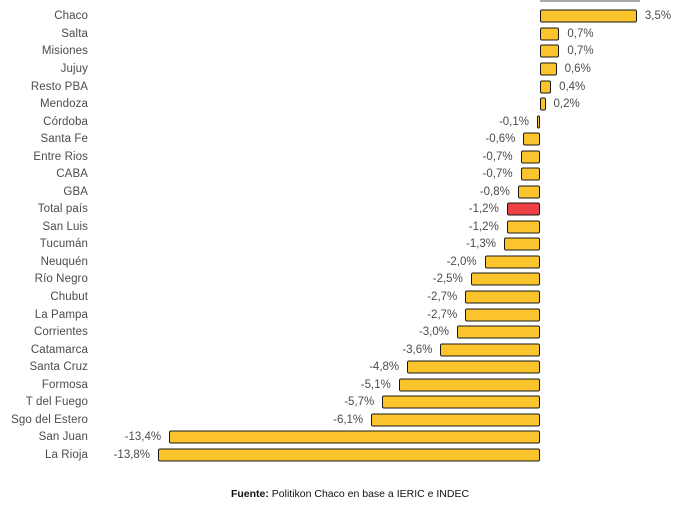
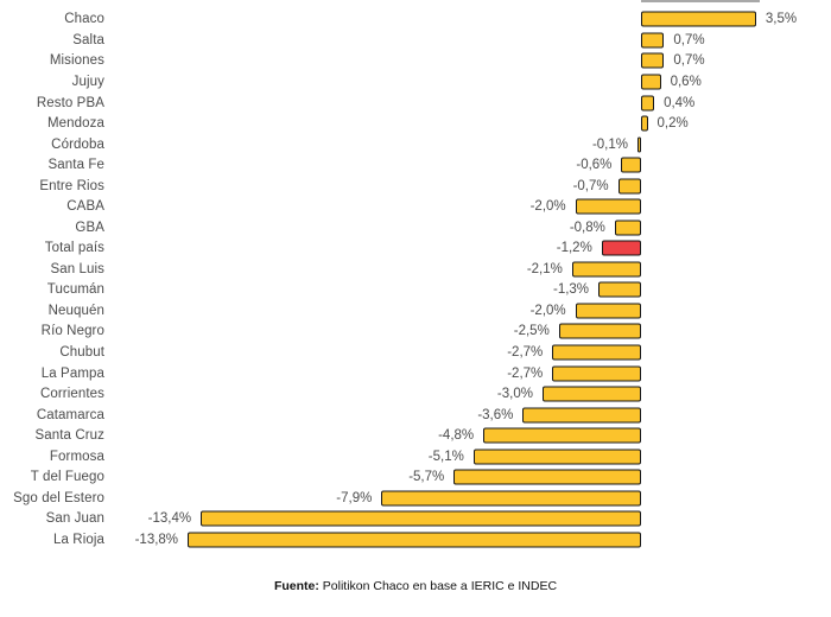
CABA: -0,7% -> -2,0%
San Luis: -1,2% -> -2,1%
Sgo del Estero: -6,1% -> -7,9%
